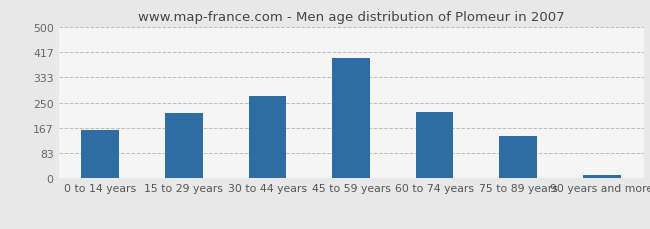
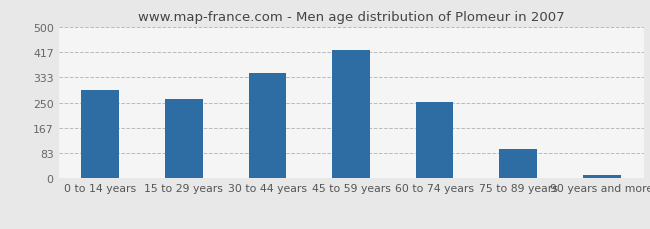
0 to 14 years: 160 -> 290
15 to 29 years: 215 -> 262
30 to 44 years: 270 -> 347
45 to 59 years: 395 -> 422
60 to 74 years: 220 -> 251
75 to 89 years: 140 -> 98
